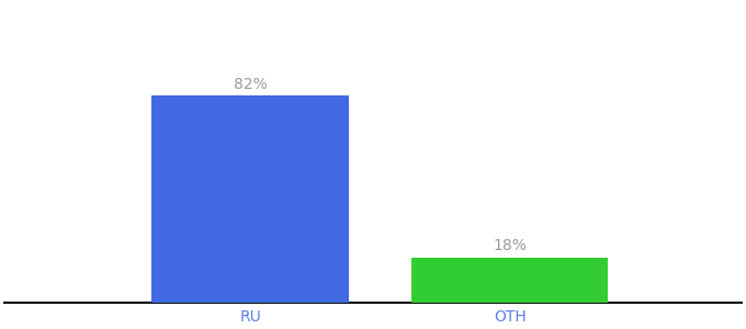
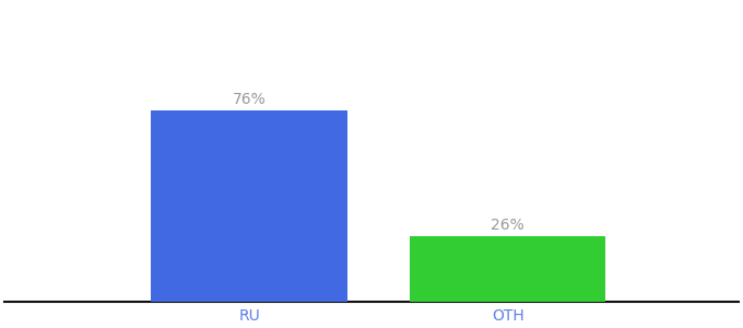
RU: 82% -> 76%
OTH: 18% -> 26%
